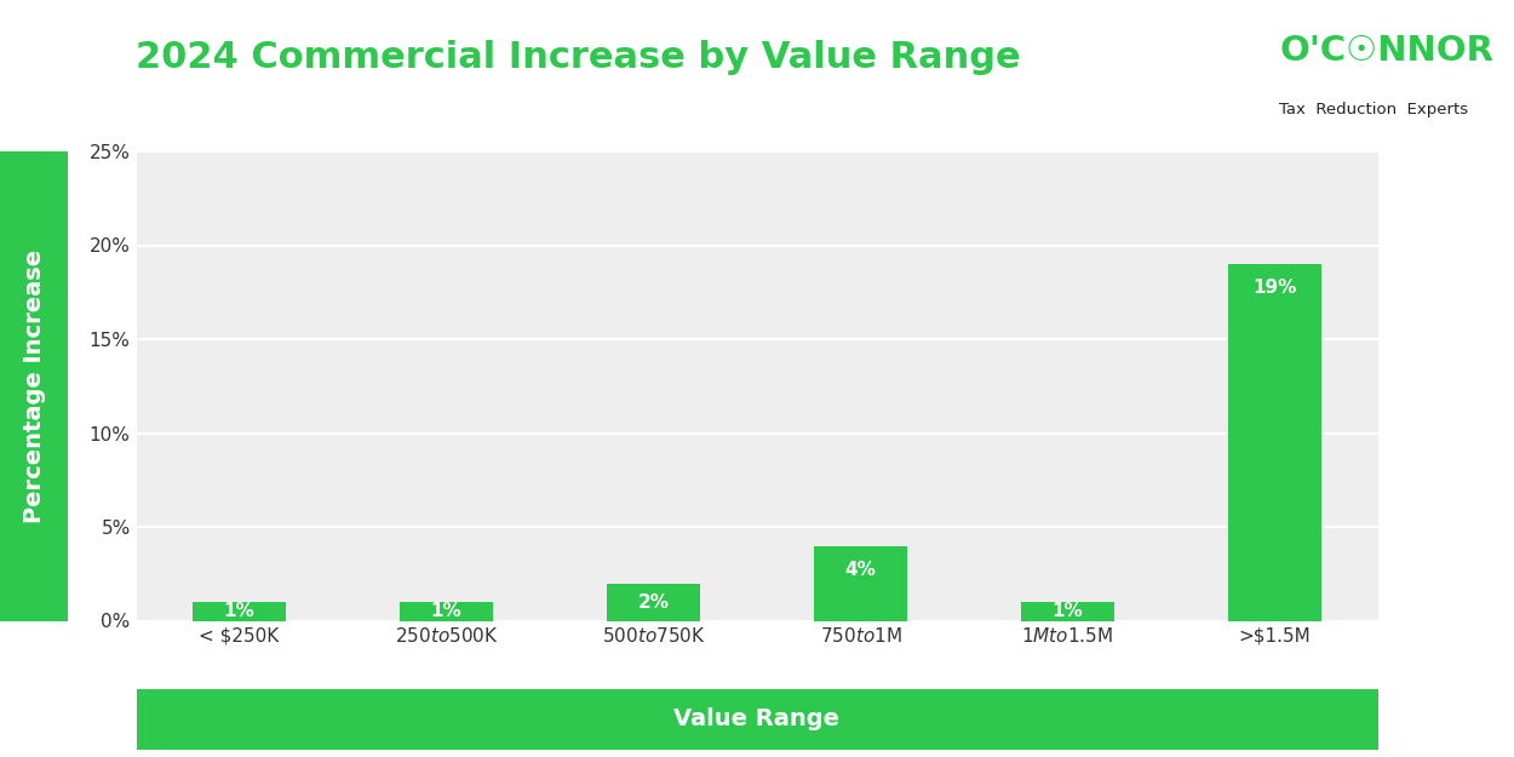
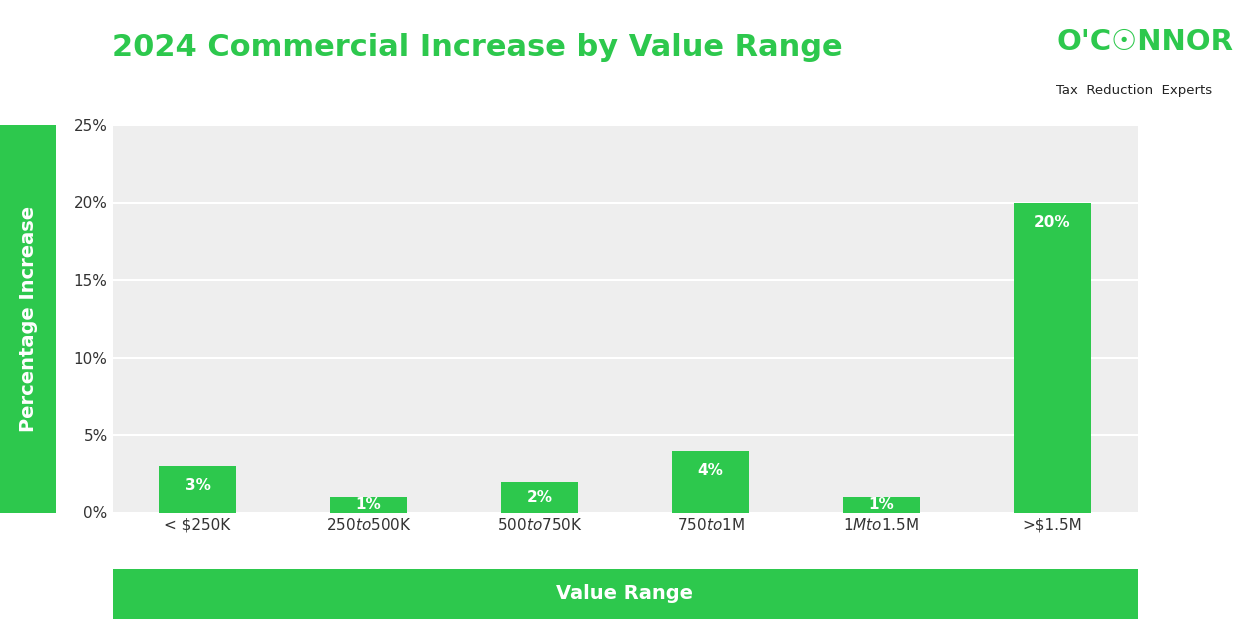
< $250K: 1% -> 3%
>$1.5M: 19% -> 20%
